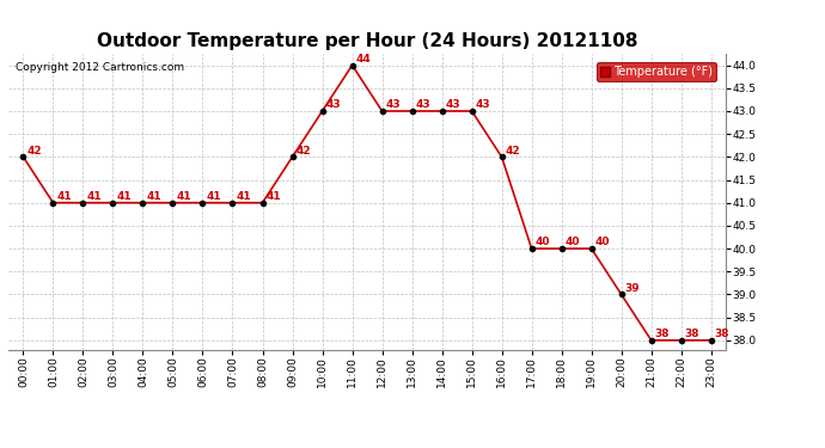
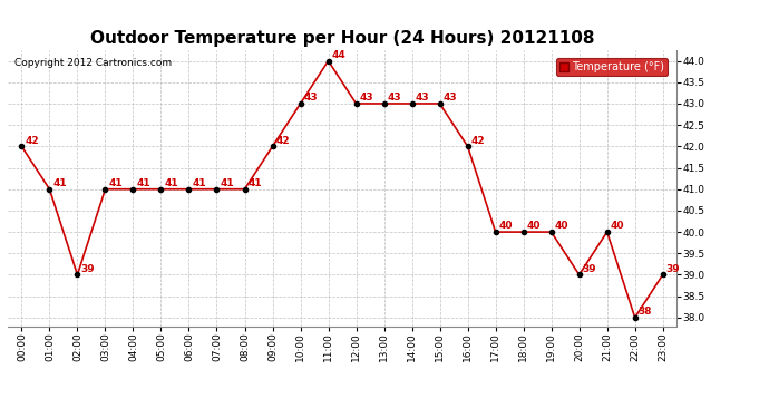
02:00: 41 -> 39
21:00: 38 -> 40
23:00: 38 -> 39
